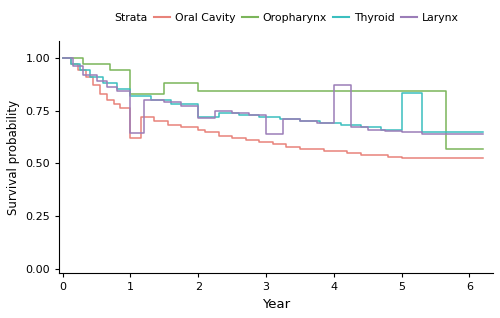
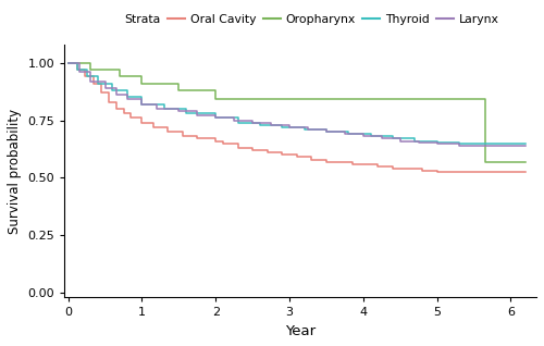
Oral Cavity/1: 0.620 -> 0.740
Oropharynx/1: 0.83 -> 0.91
Larynx/1: 0.645 -> 0.820
Thyroid/2: 0.720 -> 0.760
Larynx/2: 0.715 -> 0.760
Larynx/3: 0.640 -> 0.720
Larynx/4: 0.870 -> 0.680
Thyroid/5: 0.835 -> 0.655
